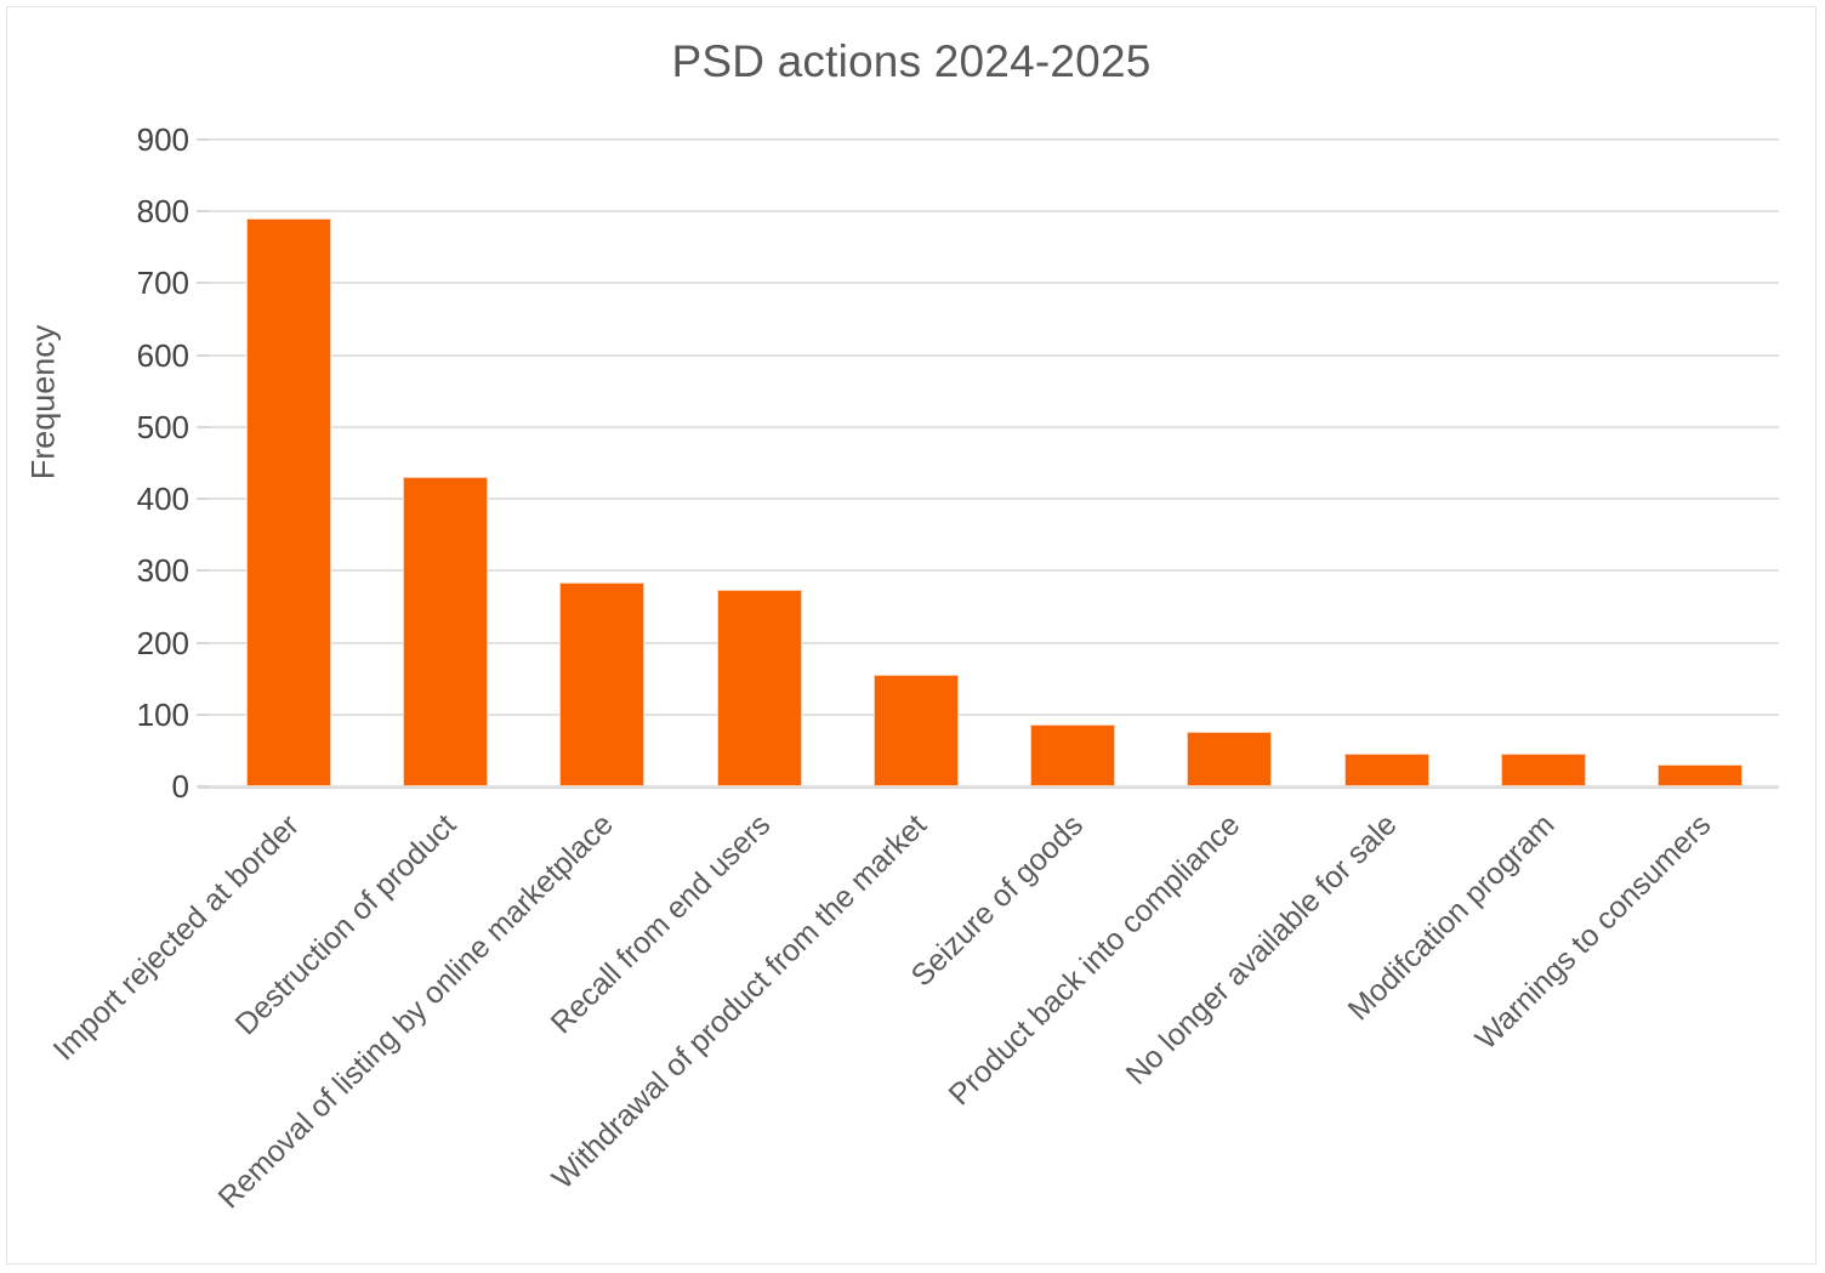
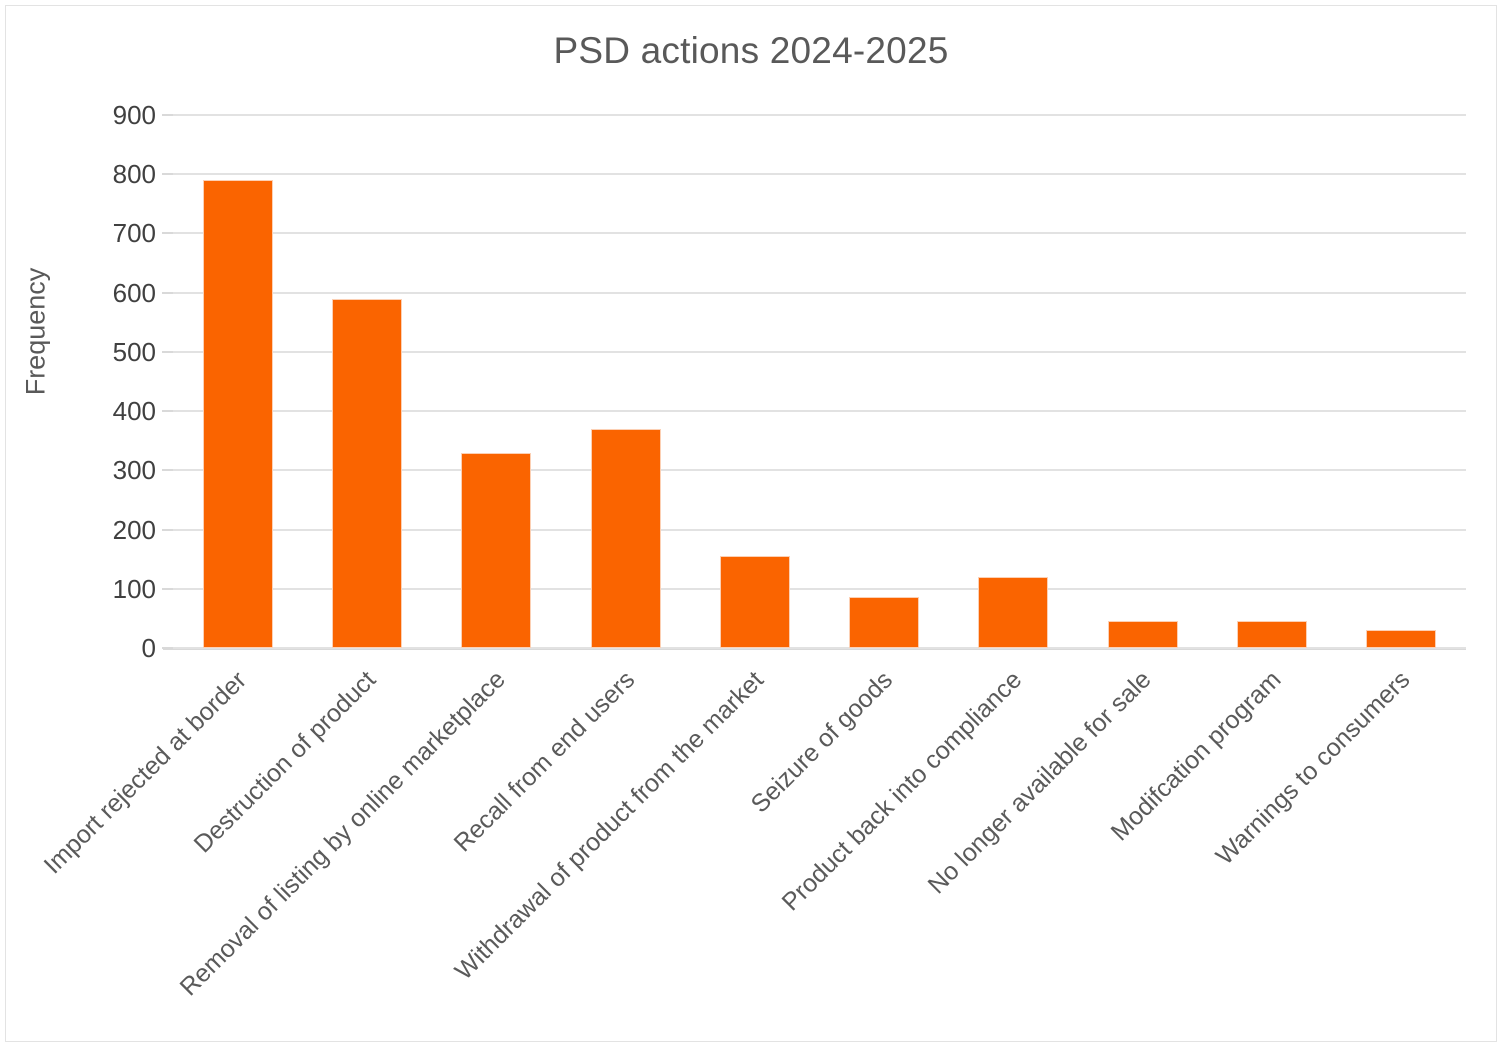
Destruction of product: 430 -> 590
Removal of listing by online marketplace: 280 -> 330
Recall from end users: 270 -> 370
Product back into compliance: 80 -> 120
